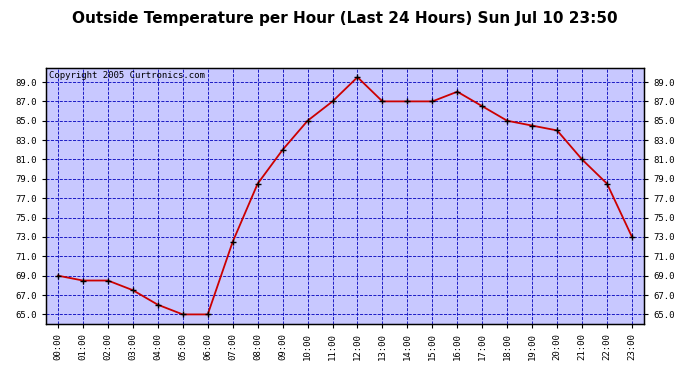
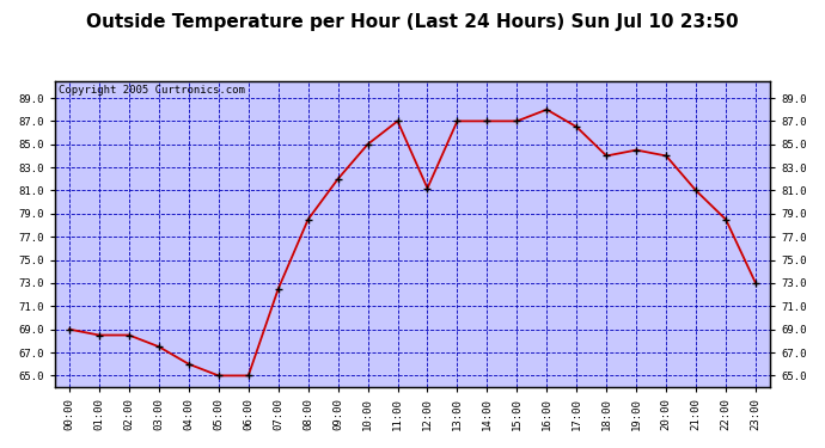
12:00: 89.5 -> 81.2
18:00: 85.0 -> 84.0
